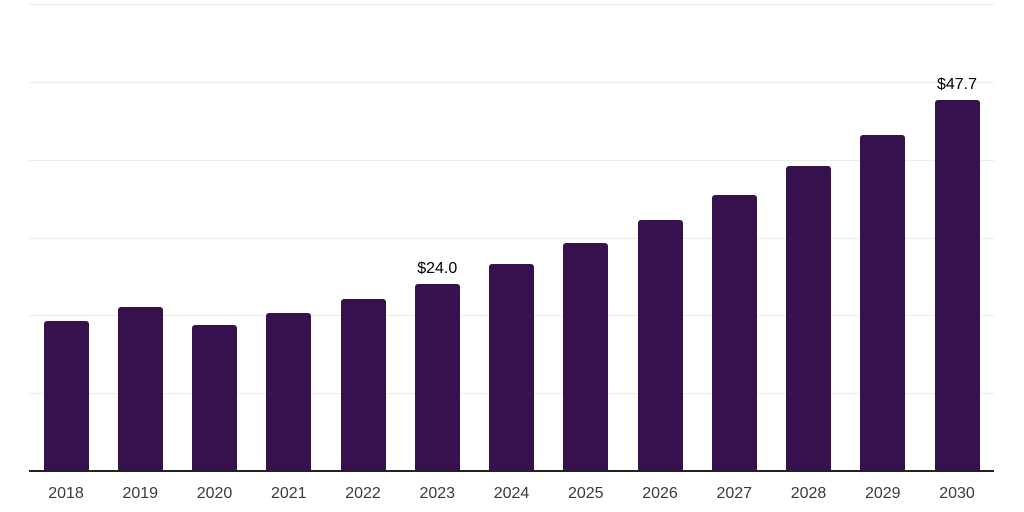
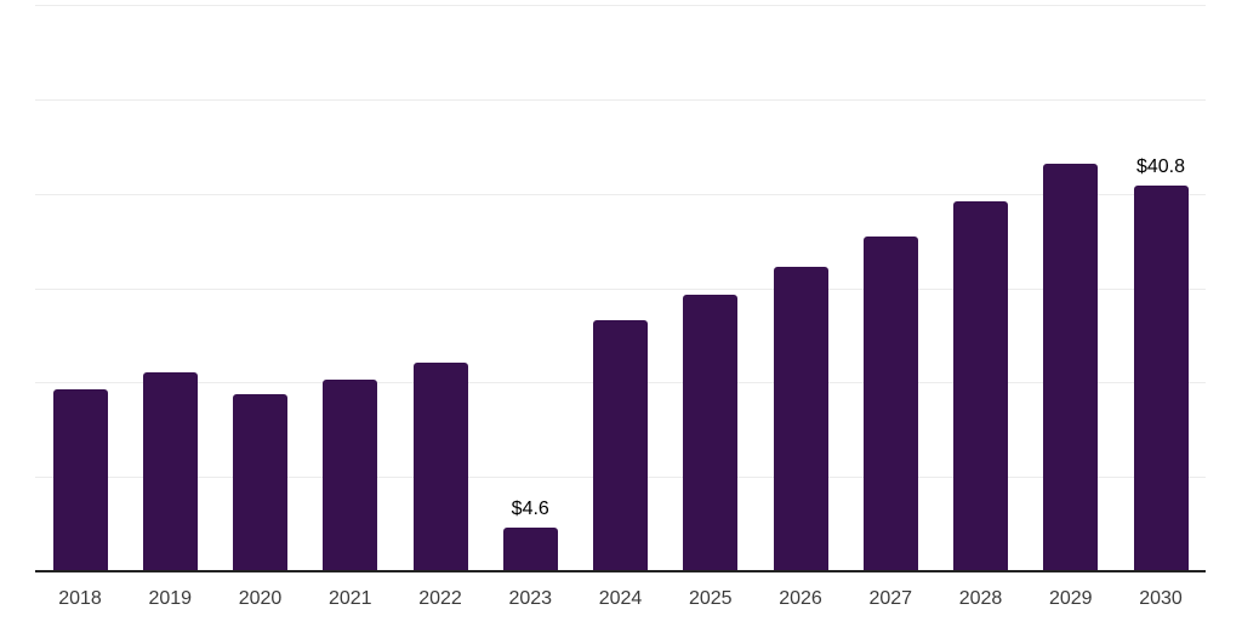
2023: $24.0 -> $4.6
2030: $47.7 -> $40.8
